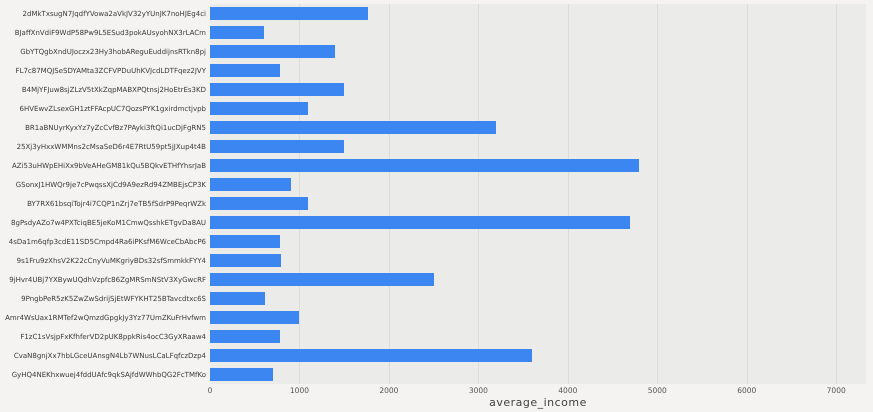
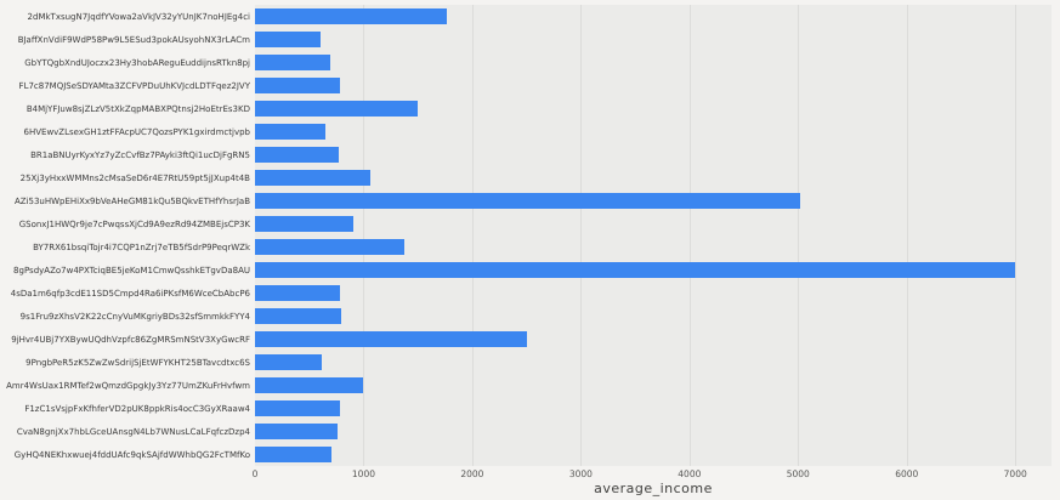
GbYTQgbXndUJoczx23Hy3hobAReguEuddijnsRTkn8pj: 1400 -> 700
6HVEwvZLsexGH1ztFFAcpUC7QozsPYK1gxirdmctjvpb: 1100 -> 600
BR1aBNUyrKyxYz7yZcCvfBz7PAyki3ftQi1ucDjFgRN5: 3200 -> 800
25Xj3yHxxWMMns2cMsaSeD6r4E7RtU59pt5jJXup4t4B: 1500 -> 1100
AZi53uHWpEHiXx9bVeAHeGM81kQu5BQkvETHfYhsrJaB: 4800 -> 5000
BY7RX61bsqiTojr4i7CQP1nZrj7eTB5fSdrP9PeqrWZk: 1100 -> 1400
8gPsdyAZo7w4PXTciqBE5jeKoM1CmwQsshkETgvDa8AU: 4700 -> 7000
CvaN8gnjXx7hbLGceUAnsgN4Lb7WNusLCaLFqfczDzp4: 3600 -> 800
